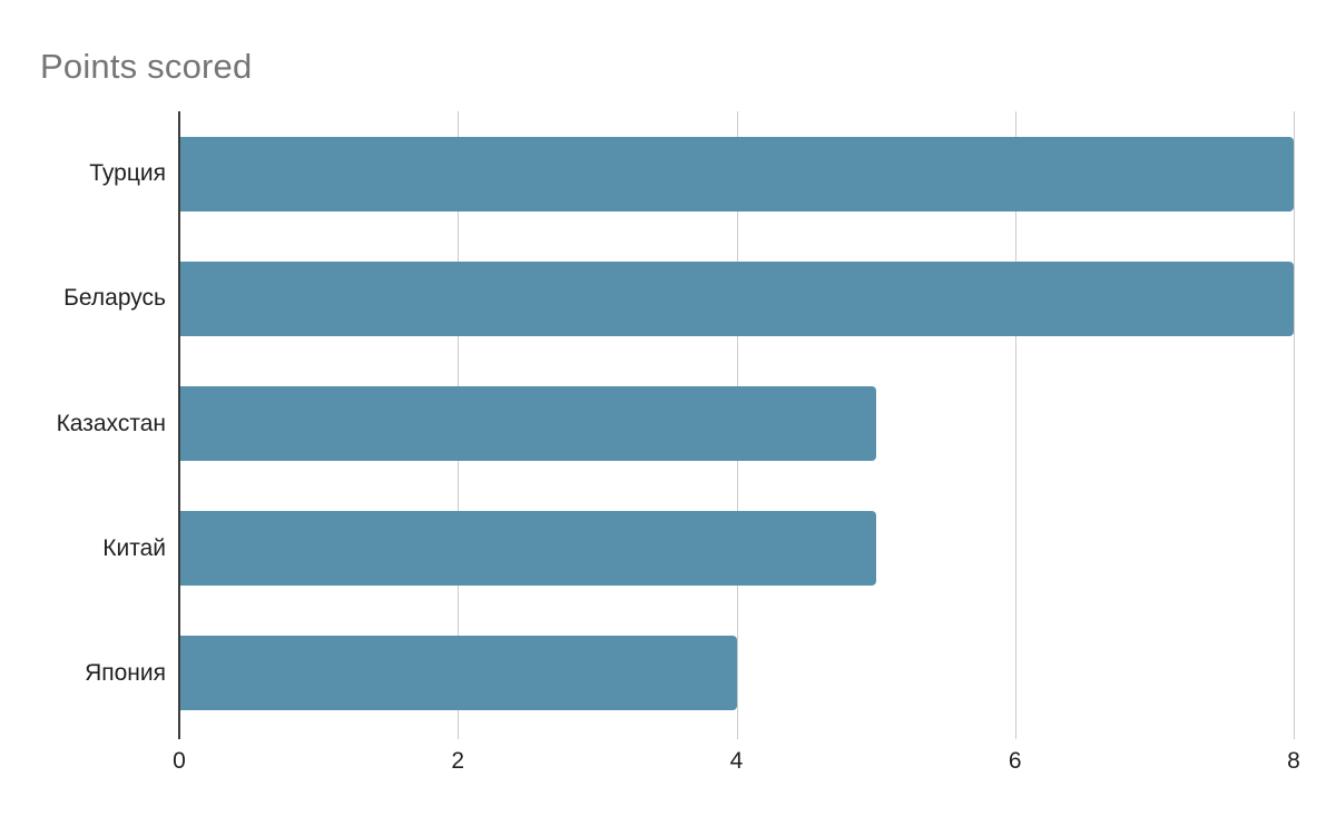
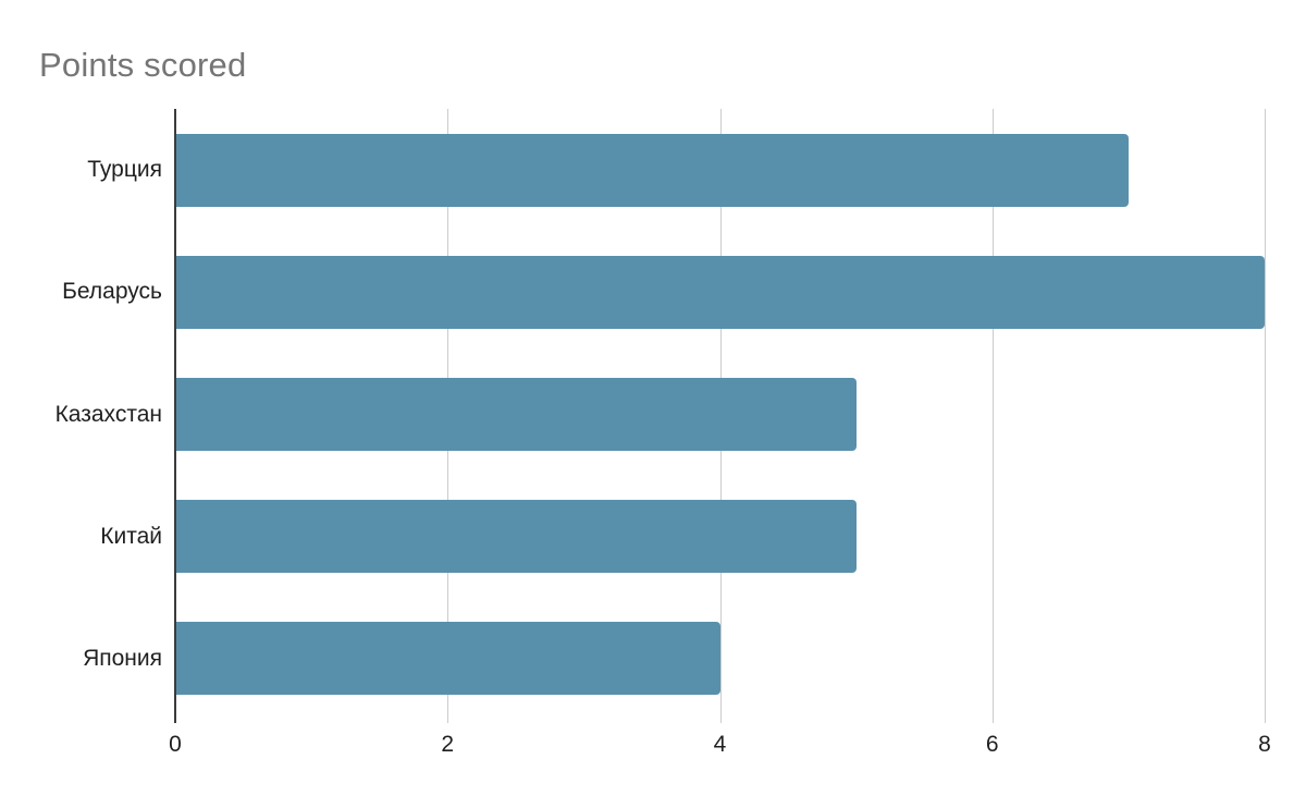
Турция: 8 -> 7
